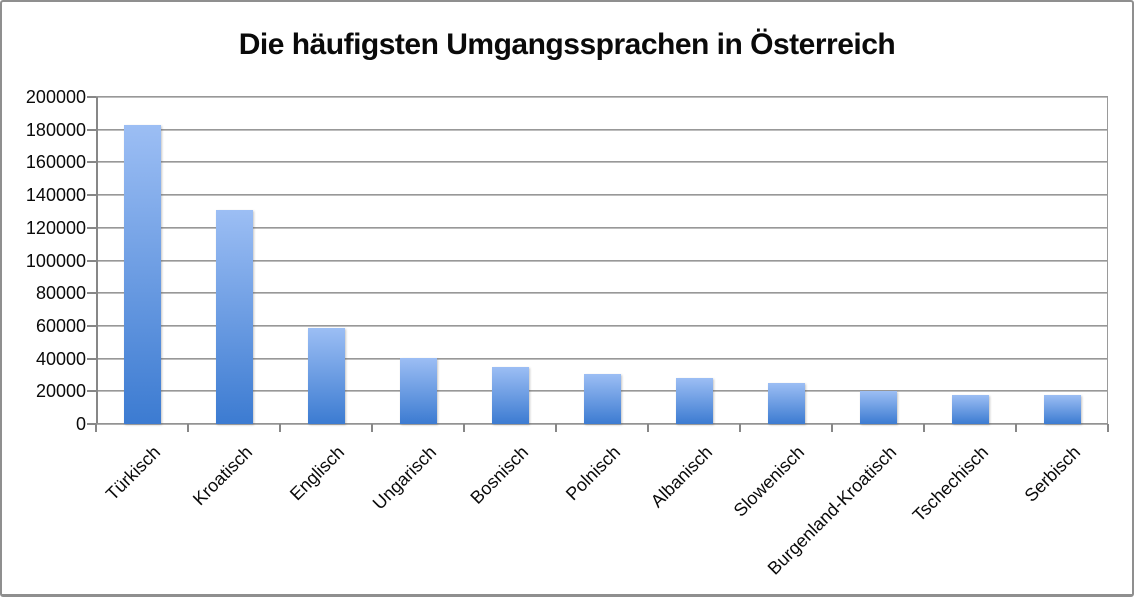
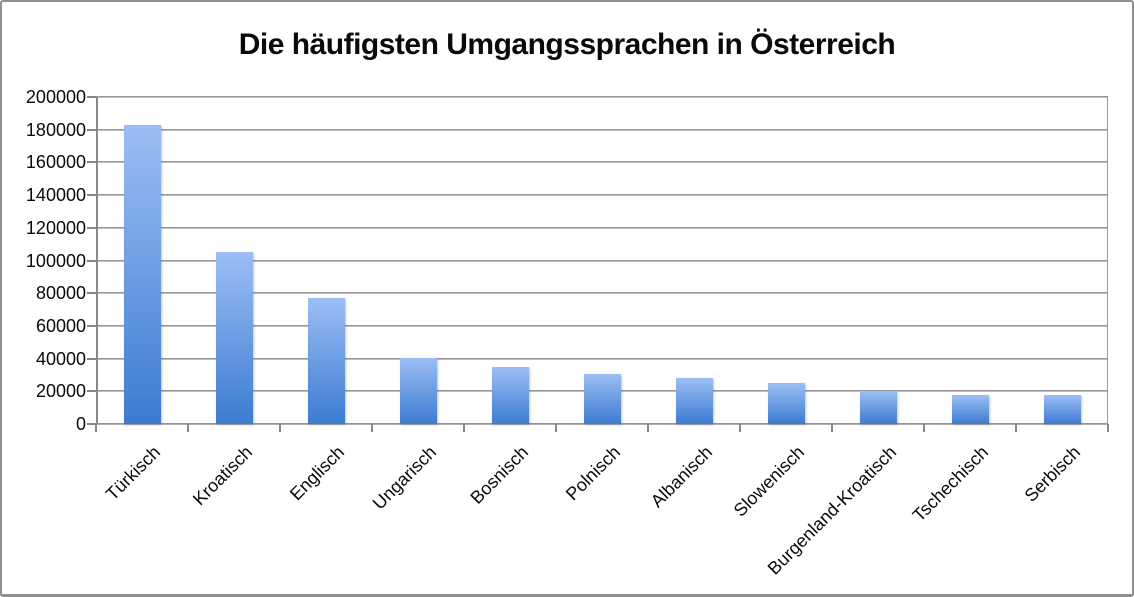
Kroatisch: 131000 -> 105000
Englisch: 58000 -> 77000
